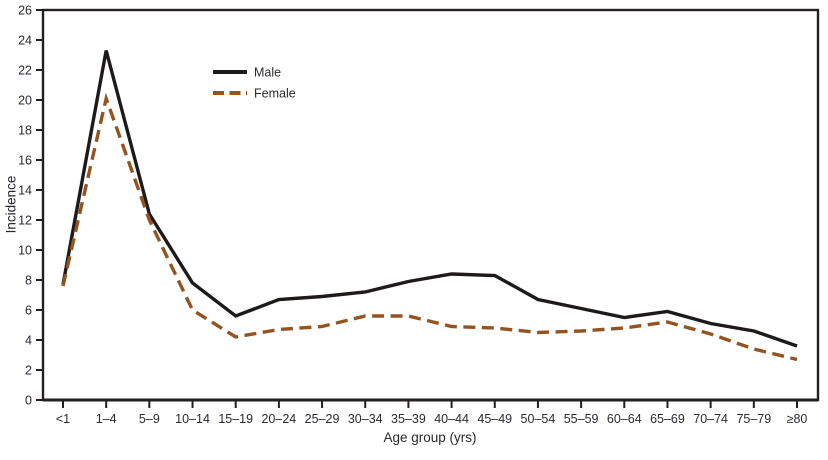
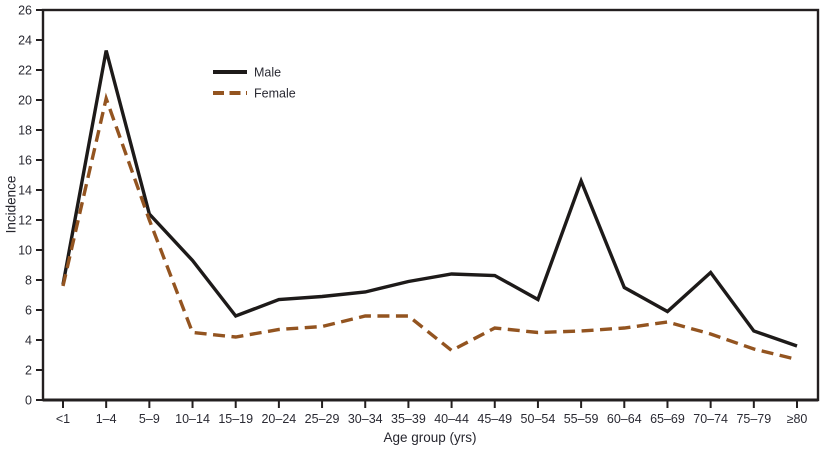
Male/10–14: 7.8 -> 9.3
Female/10–14: 6.0 -> 4.5
Female/40–44: 4.9 -> 3.3
Male/55–59: 6.1 -> 14.6
Male/60–64: 5.5 -> 7.5
Male/70–74: 5.1 -> 8.5
